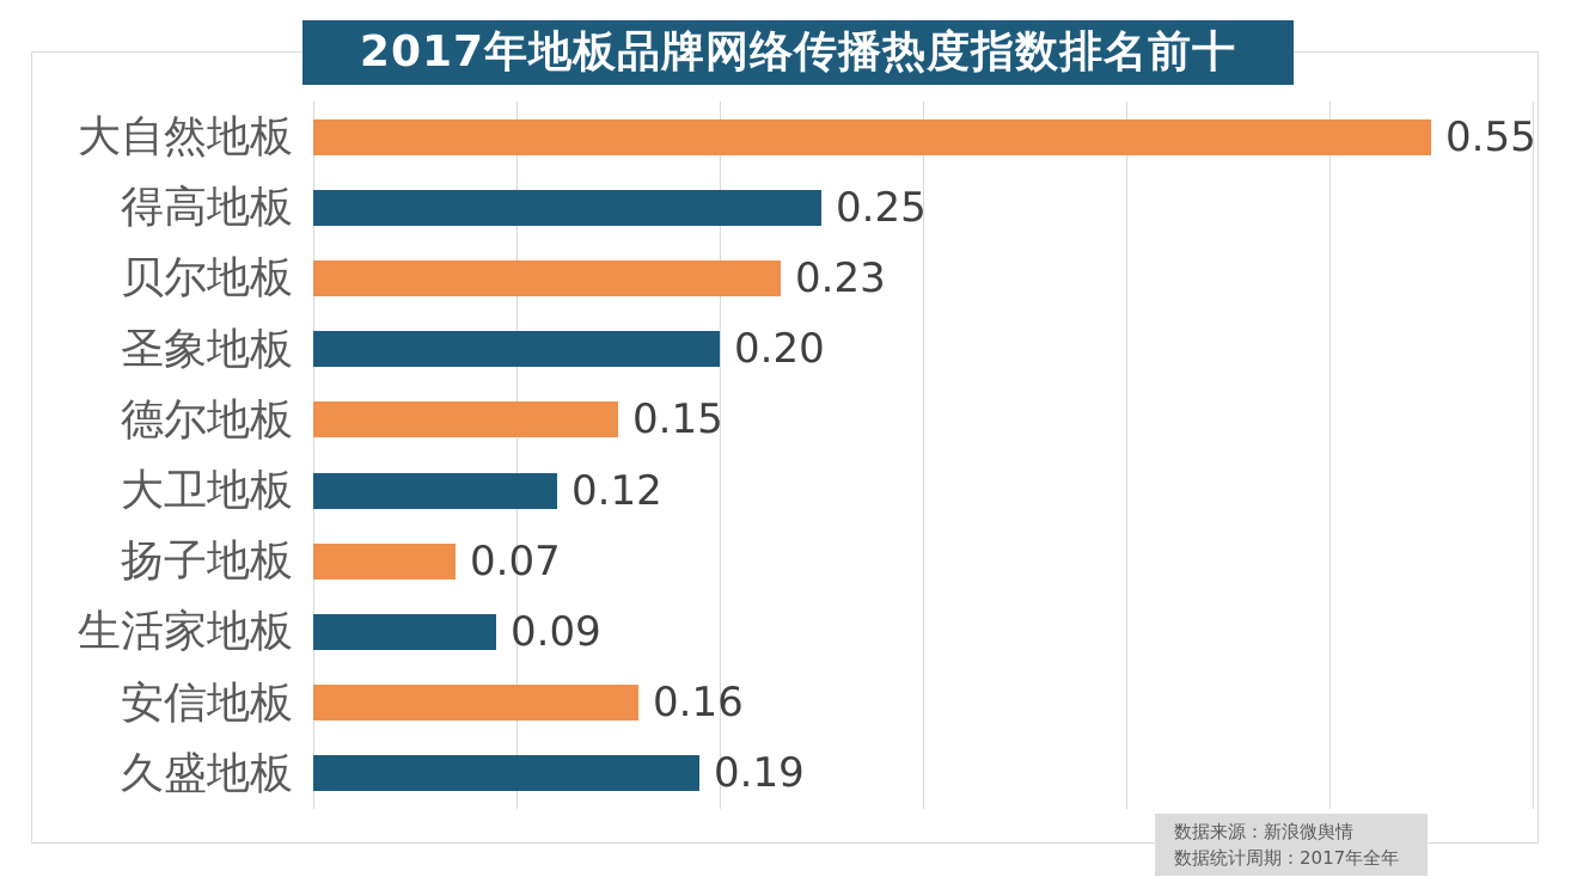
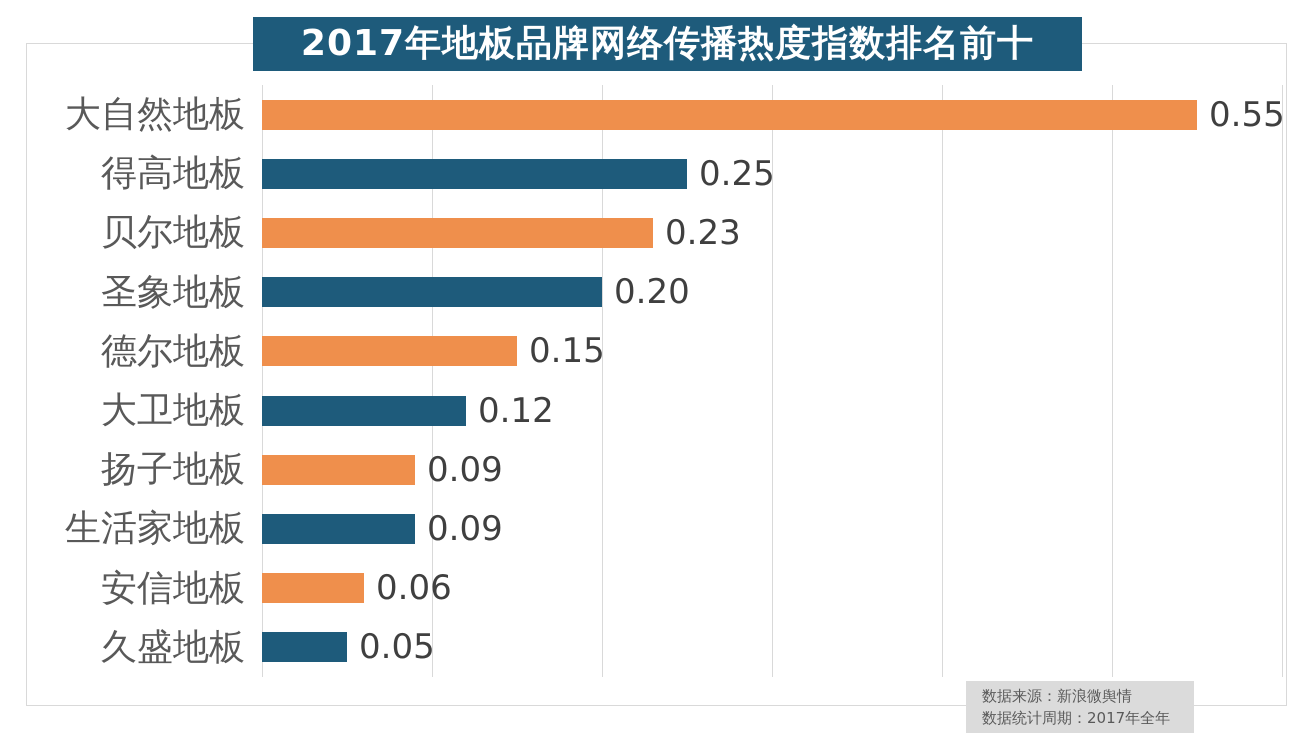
扬子地板: 0.07 -> 0.09
安信地板: 0.16 -> 0.06
久盛地板: 0.19 -> 0.05
